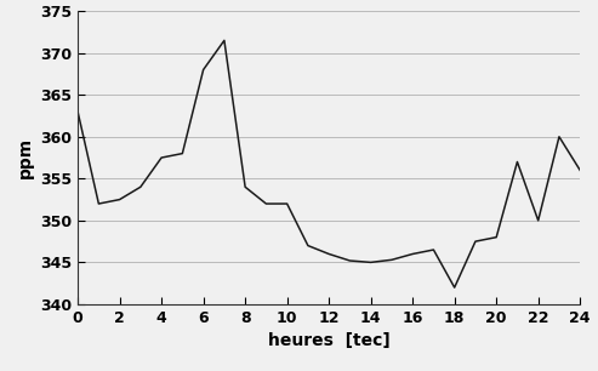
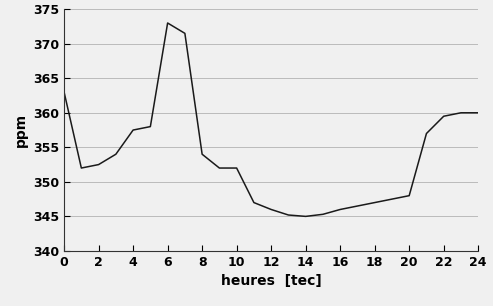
6: 368.0 -> 373.0
18: 342.0 -> 347.0
22: 350.0 -> 359.5
24: 356.0 -> 360.0
